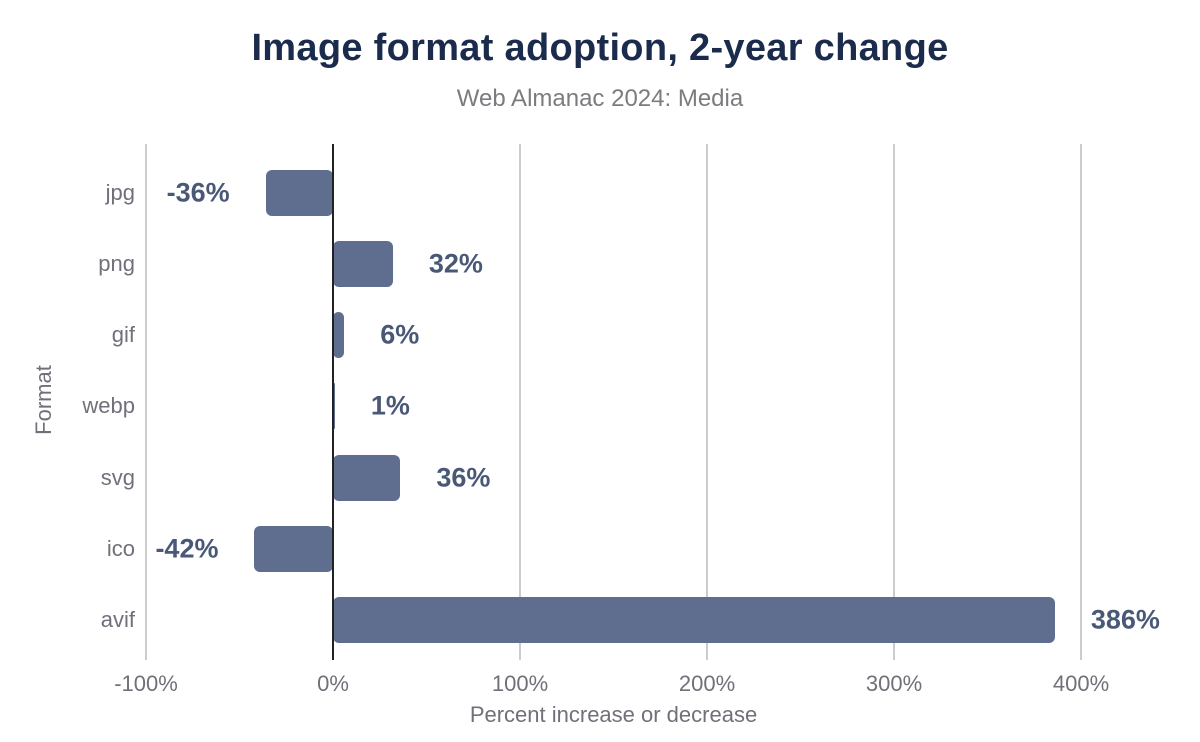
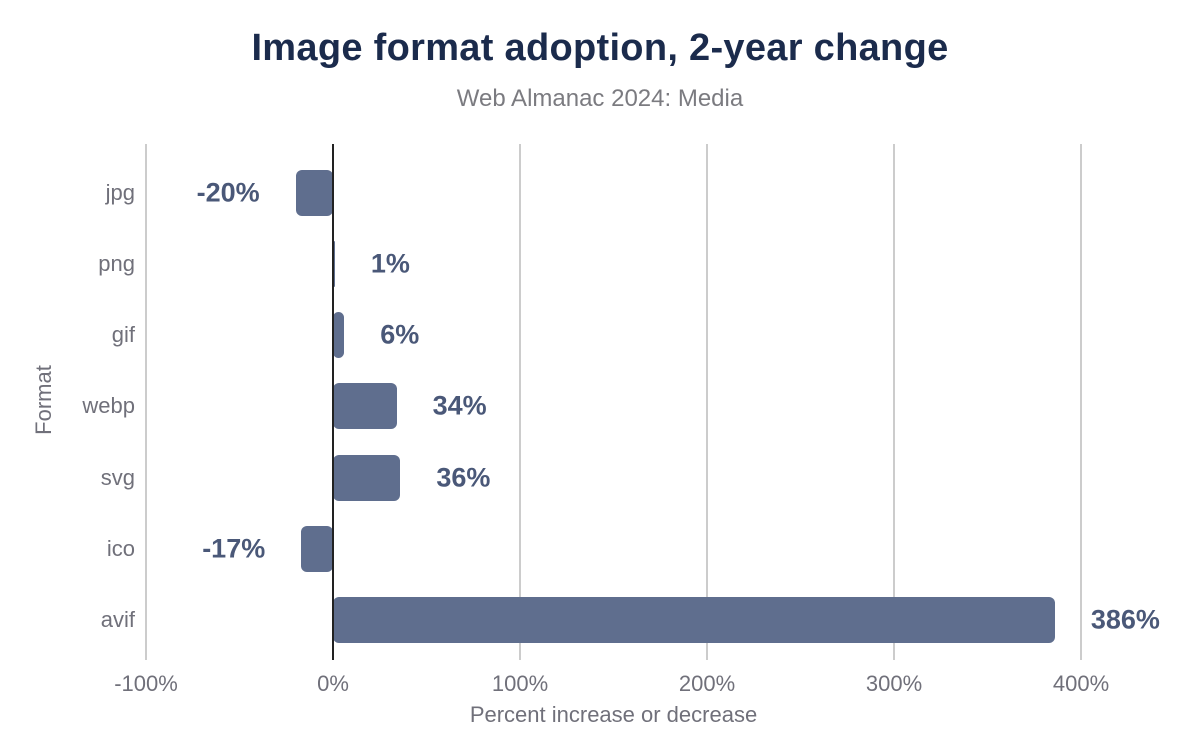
jpg: -36% -> -20%
png: 32% -> 1%
webp: 1% -> 34%
ico: -42% -> -17%
